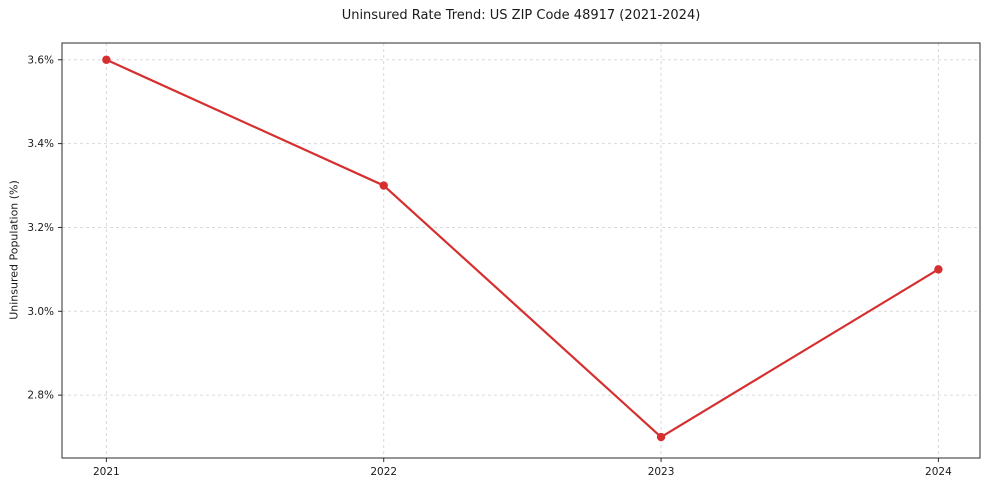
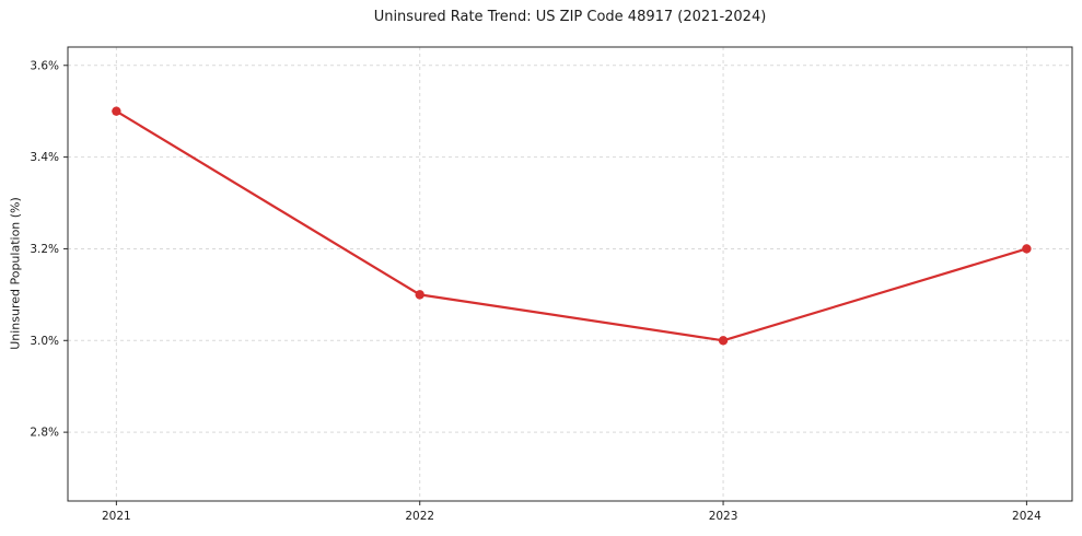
2021: 3.6% -> 3.5%
2022: 3.3% -> 3.1%
2023: 2.7% -> 3.0%
2024: 3.1% -> 3.2%
